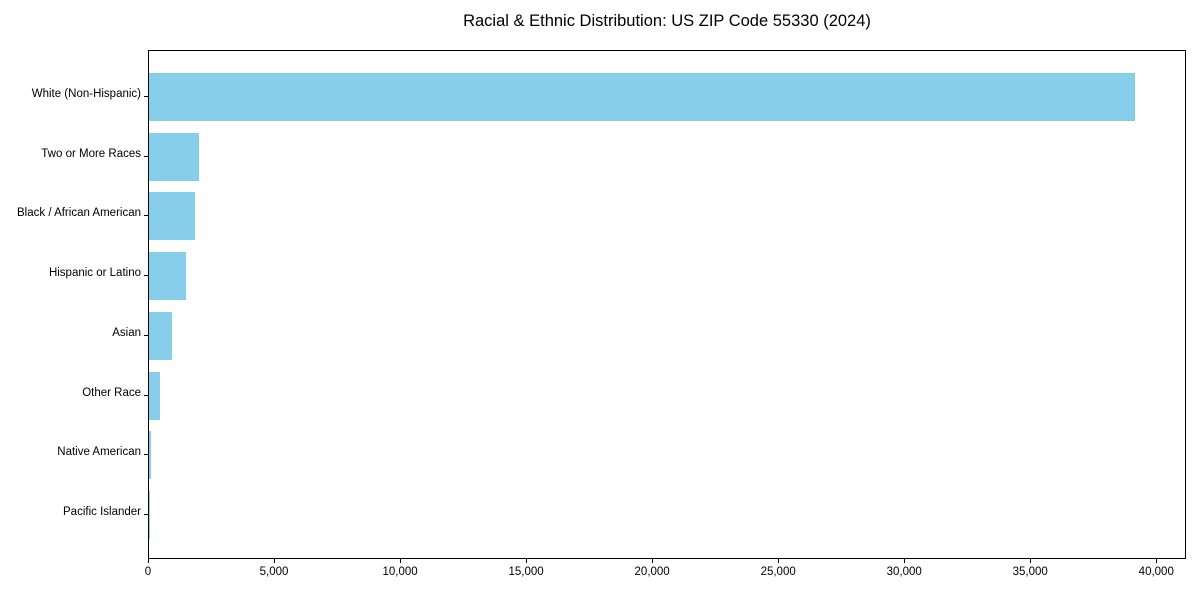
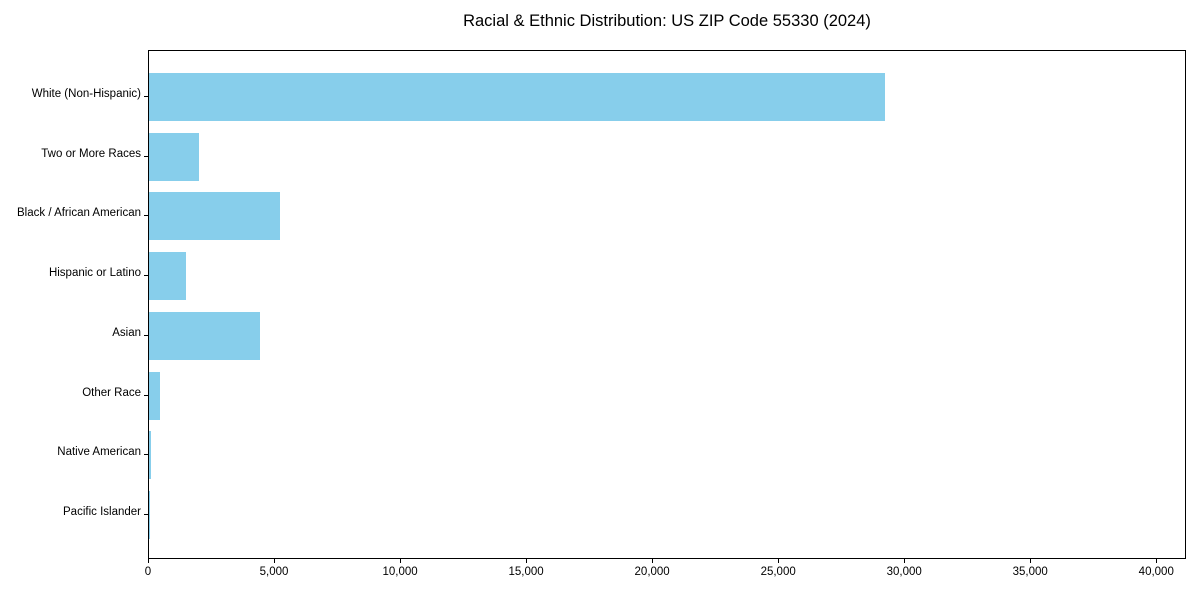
White (Non-Hispanic): 39100 -> 29200
Black / African American: 1800 -> 5200
Asian: 900 -> 4400
